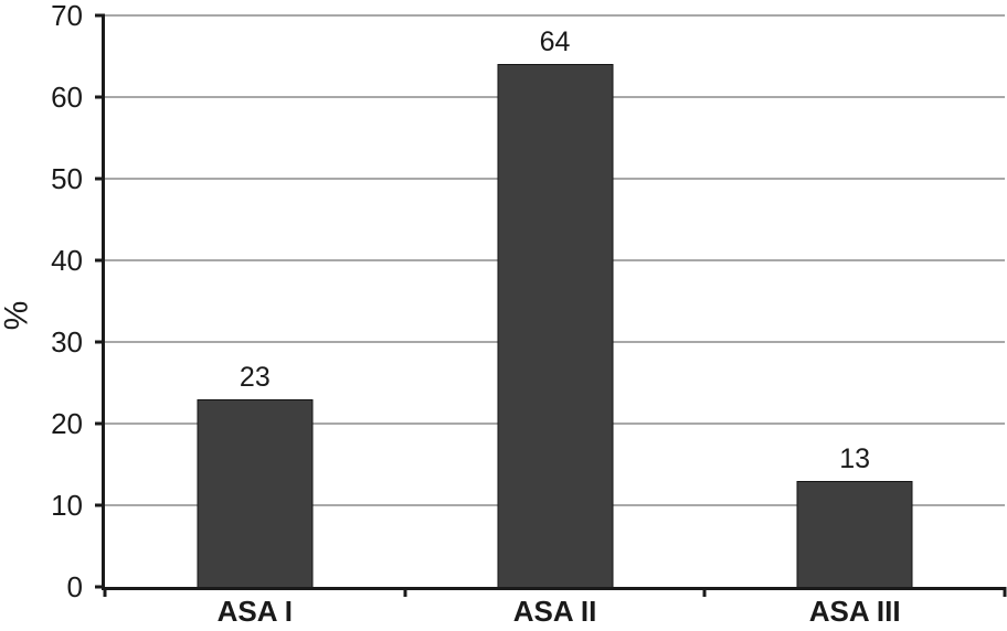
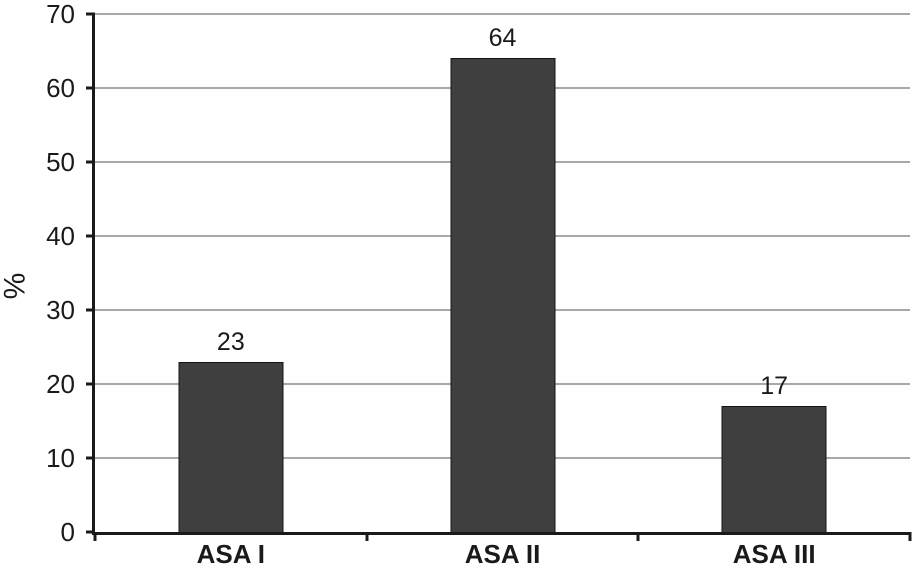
ASA III: 13 -> 17
